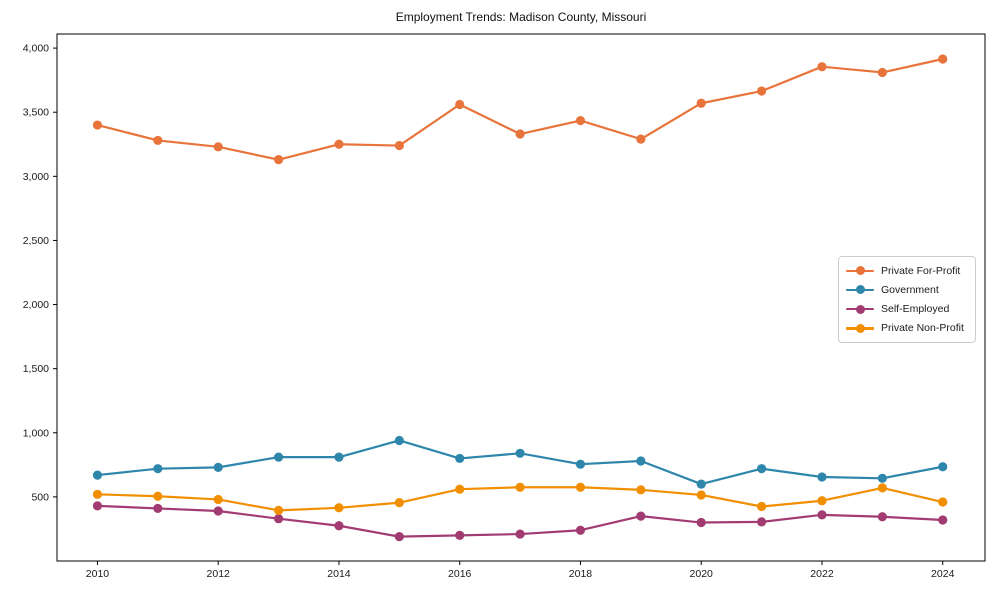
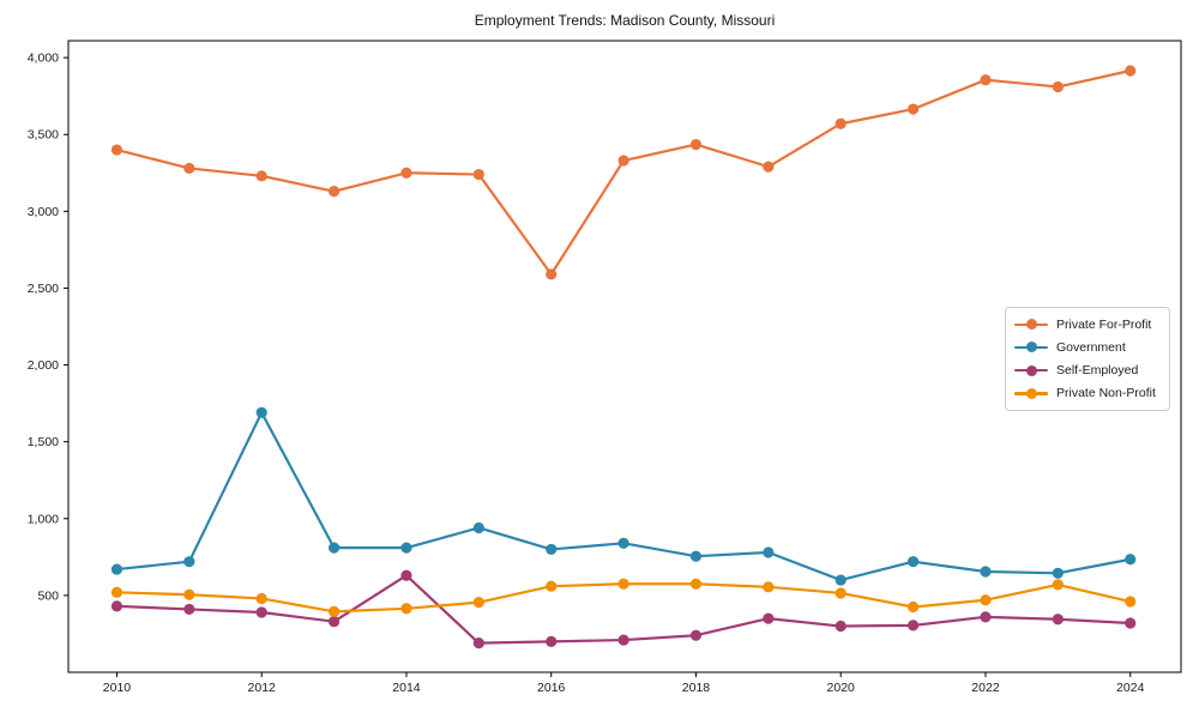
Government/2012: 730 -> 1690
Self-Employed/2014: 280 -> 630
Private For-Profit/2016: 3560 -> 2590
